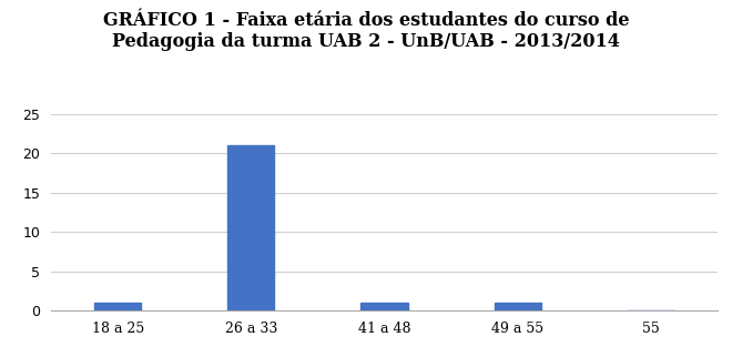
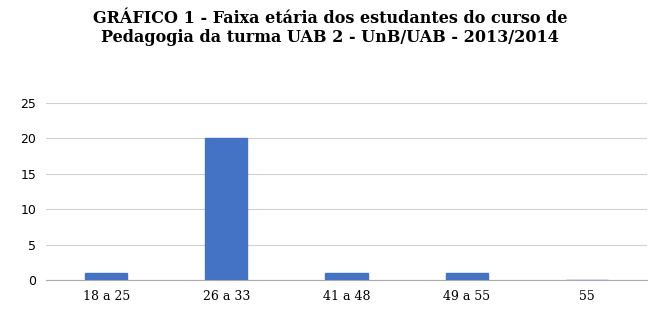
26 a 33: 21 -> 20
